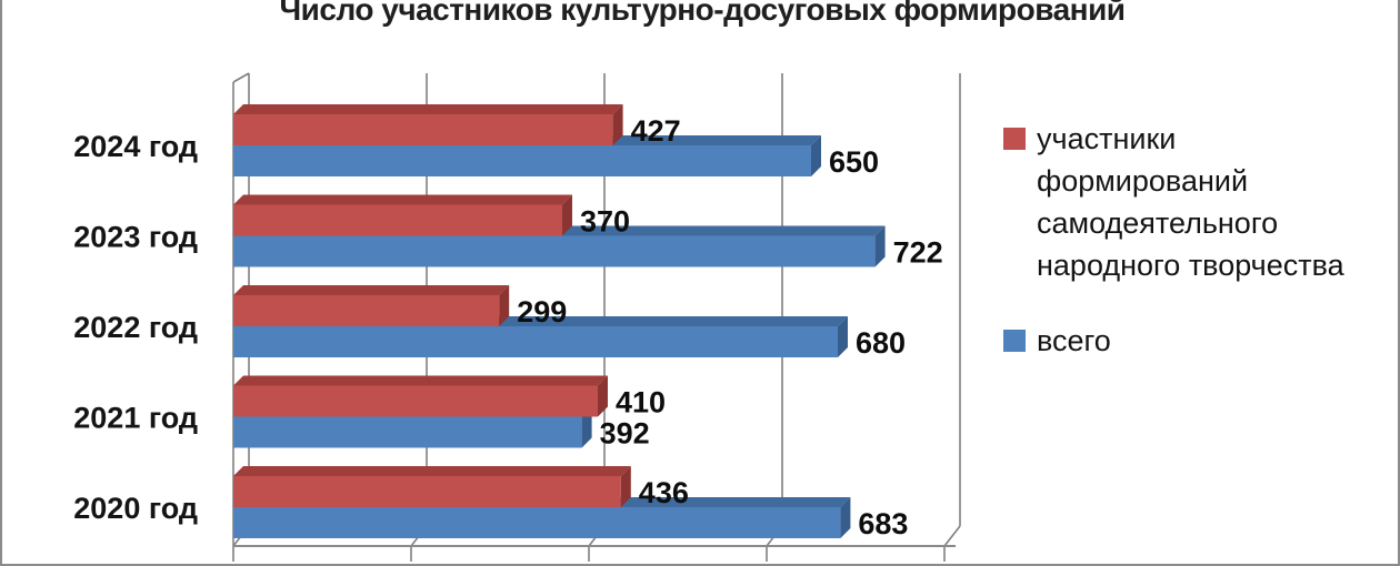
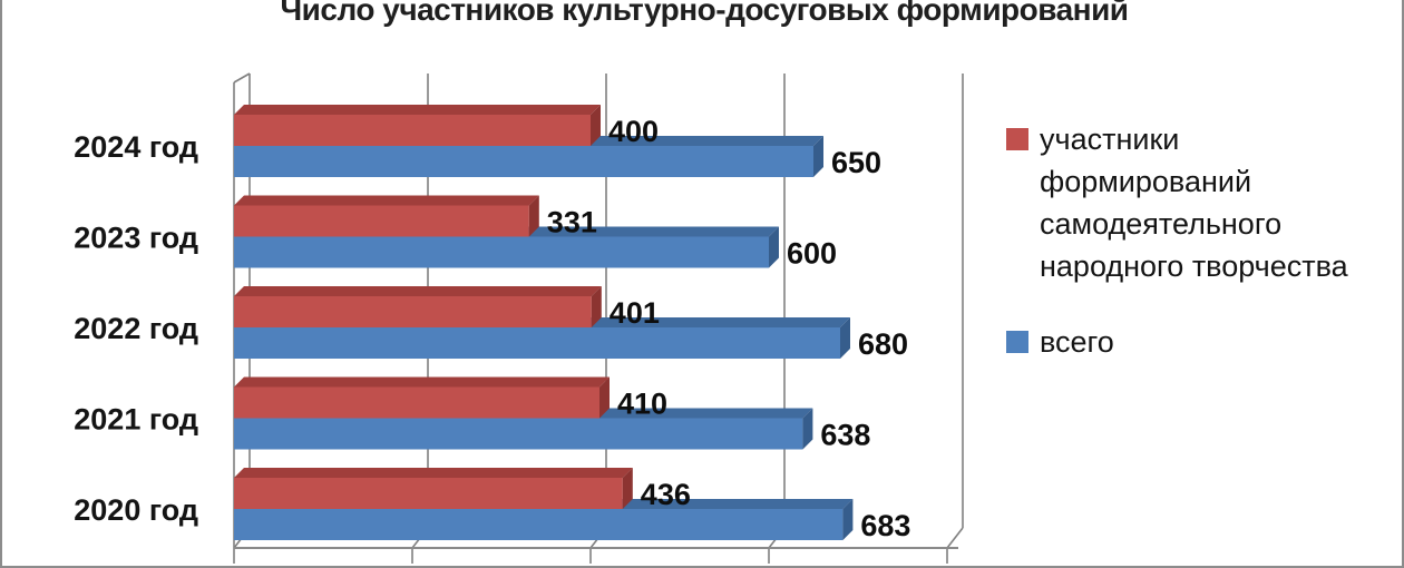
участники формирований самодеятельного народного творчества/2024 год: 427 -> 400
участники формирований самодеятельного народного творчества/2023 год: 370 -> 331
всего/2023 год: 722 -> 600
участники формирований самодеятельного народного творчества/2022 год: 299 -> 401
всего/2021 год: 392 -> 638
